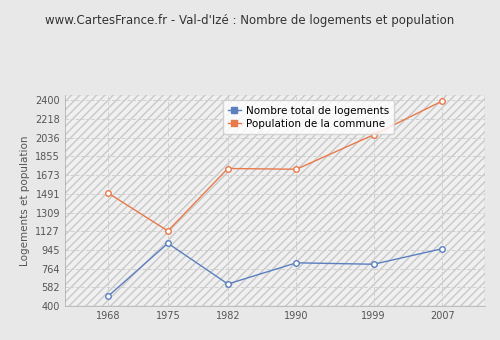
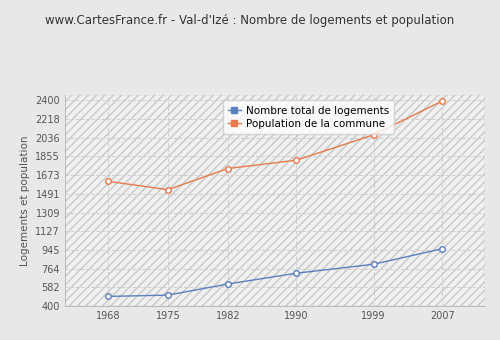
Population de la commune/1968: 1500 -> 1610
Nombre total de logements/1975: 1010 -> 510
Population de la commune/1975: 1130 -> 1530
Nombre total de logements/1990: 820 -> 720
Population de la commune/1990: 1730 -> 1820
